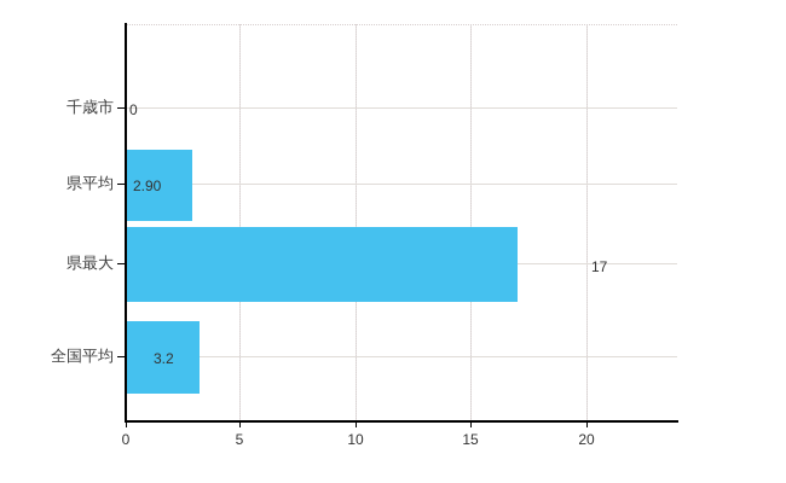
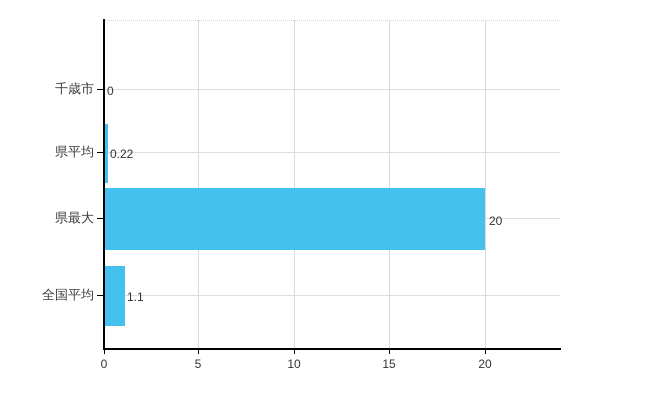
県平均: 2.90 -> 0.22
県最大: 17 -> 20
全国平均: 3.2 -> 1.1
